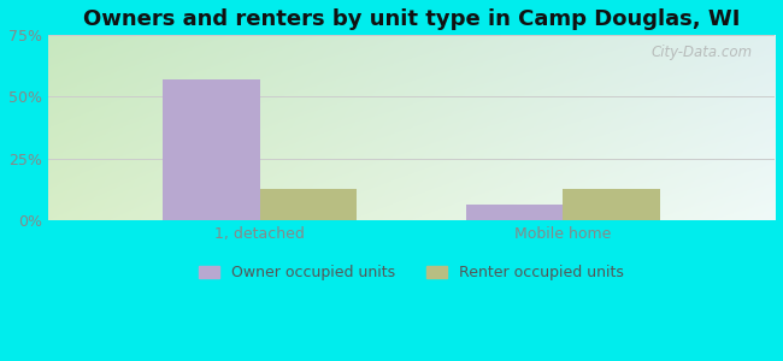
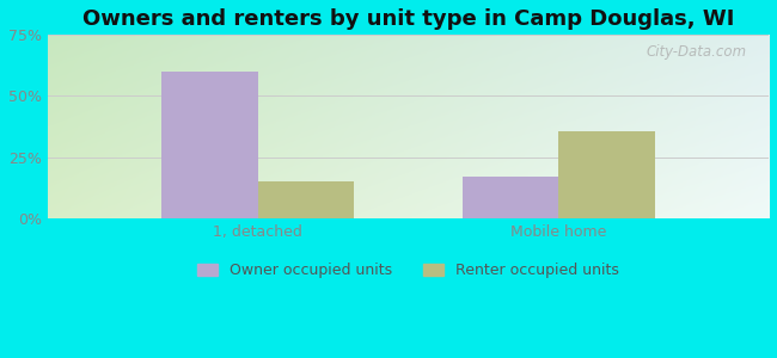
Owner occupied units/1, detached: 57.0% -> 60.0%
Renter occupied units/1, detached: 12.5% -> 15.0%
Owner occupied units/Mobile home: 6.5% -> 17.0%
Renter occupied units/Mobile home: 12.5% -> 35.5%
